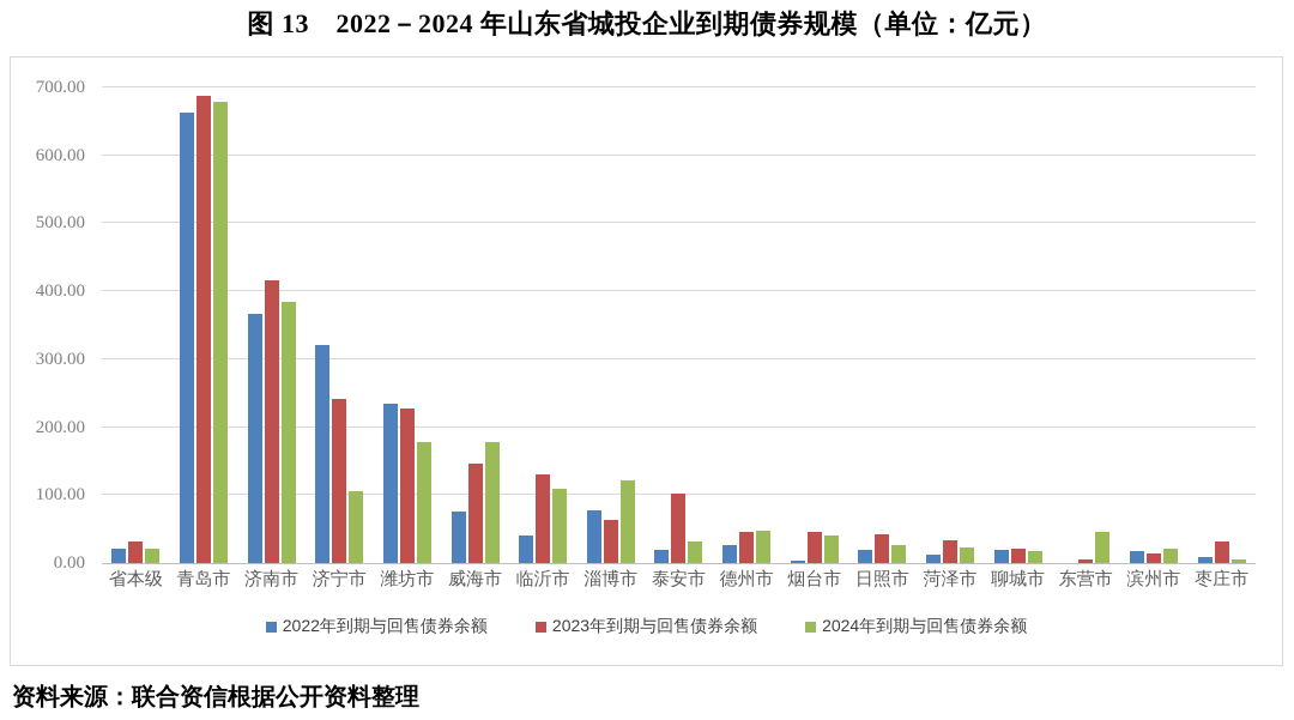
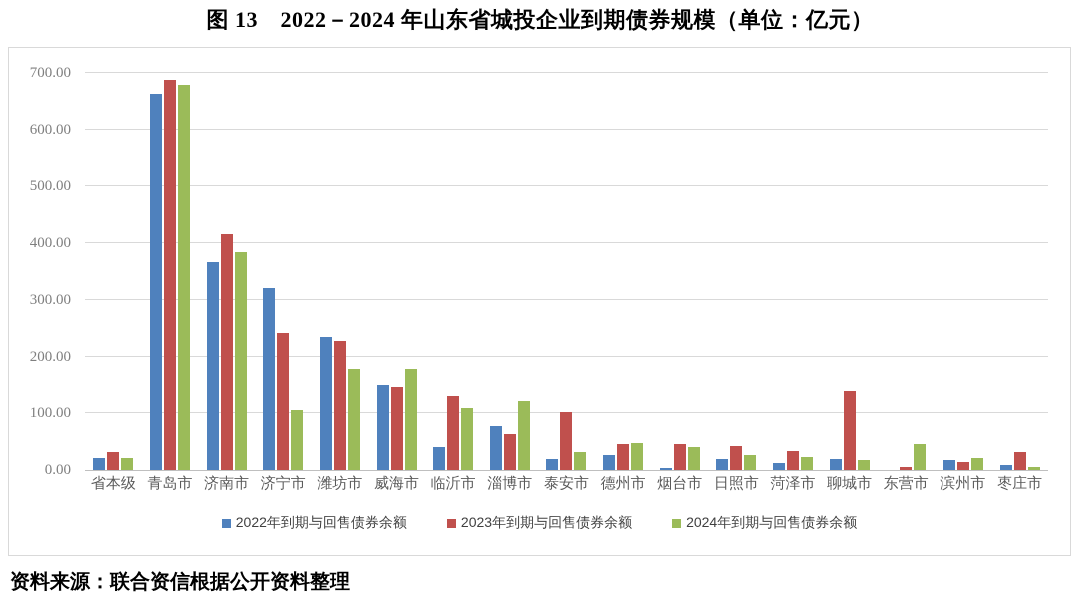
2022年到期与回售债券余额/威海市: 80 -> 150
2023年到期与回售债券余额/聊城市: 20 -> 140
